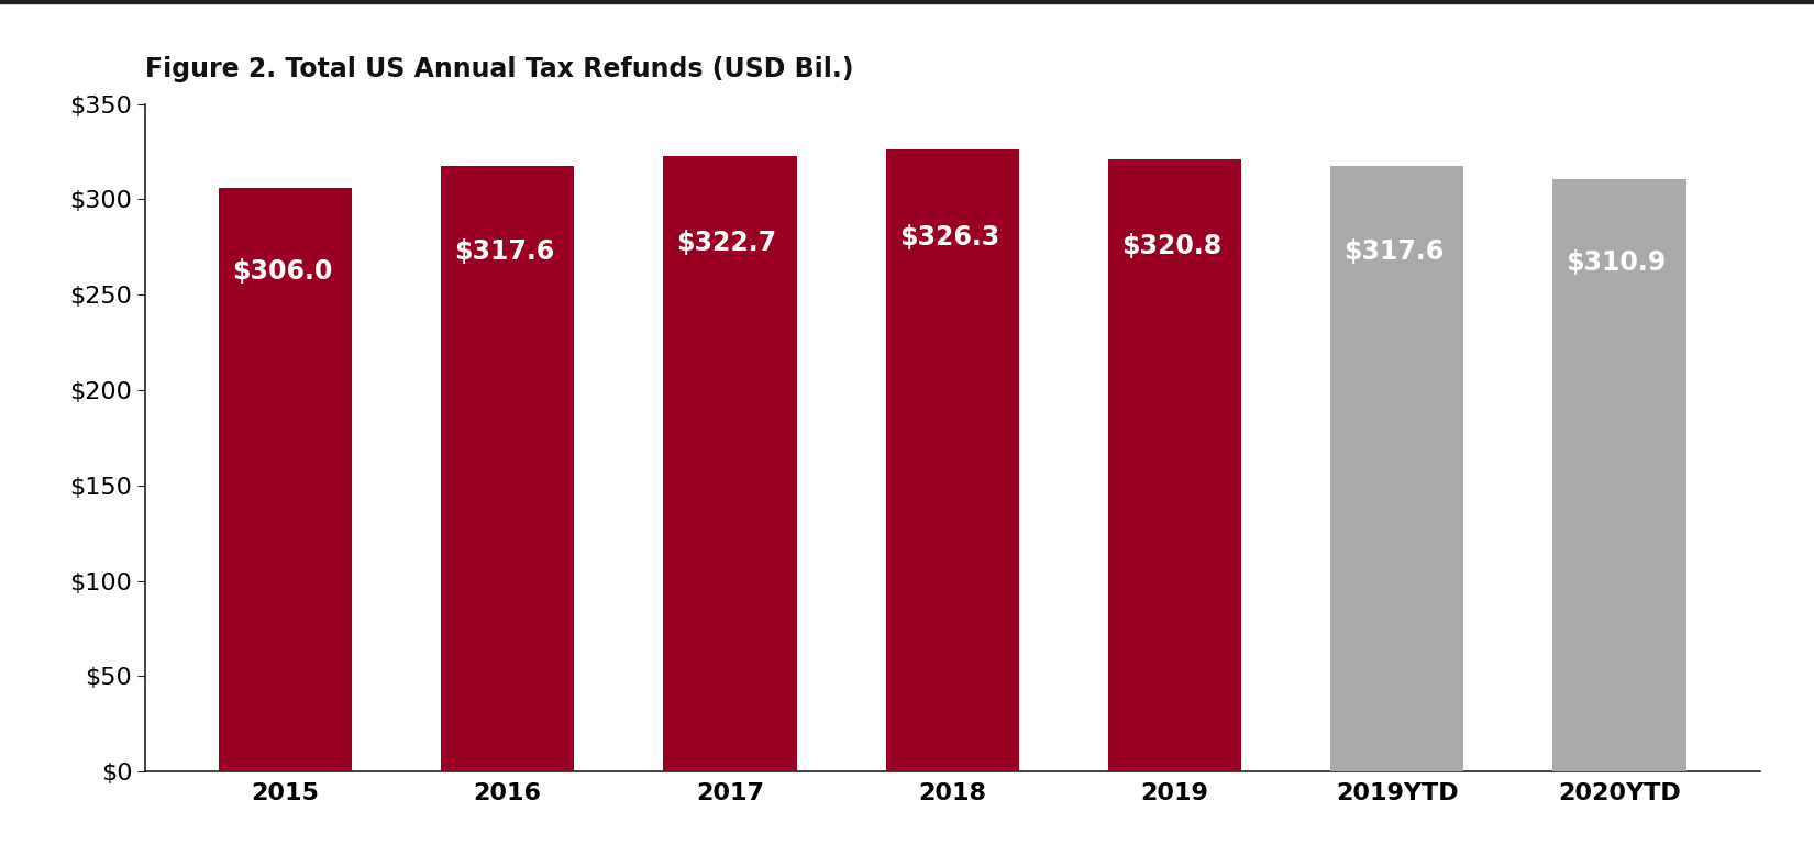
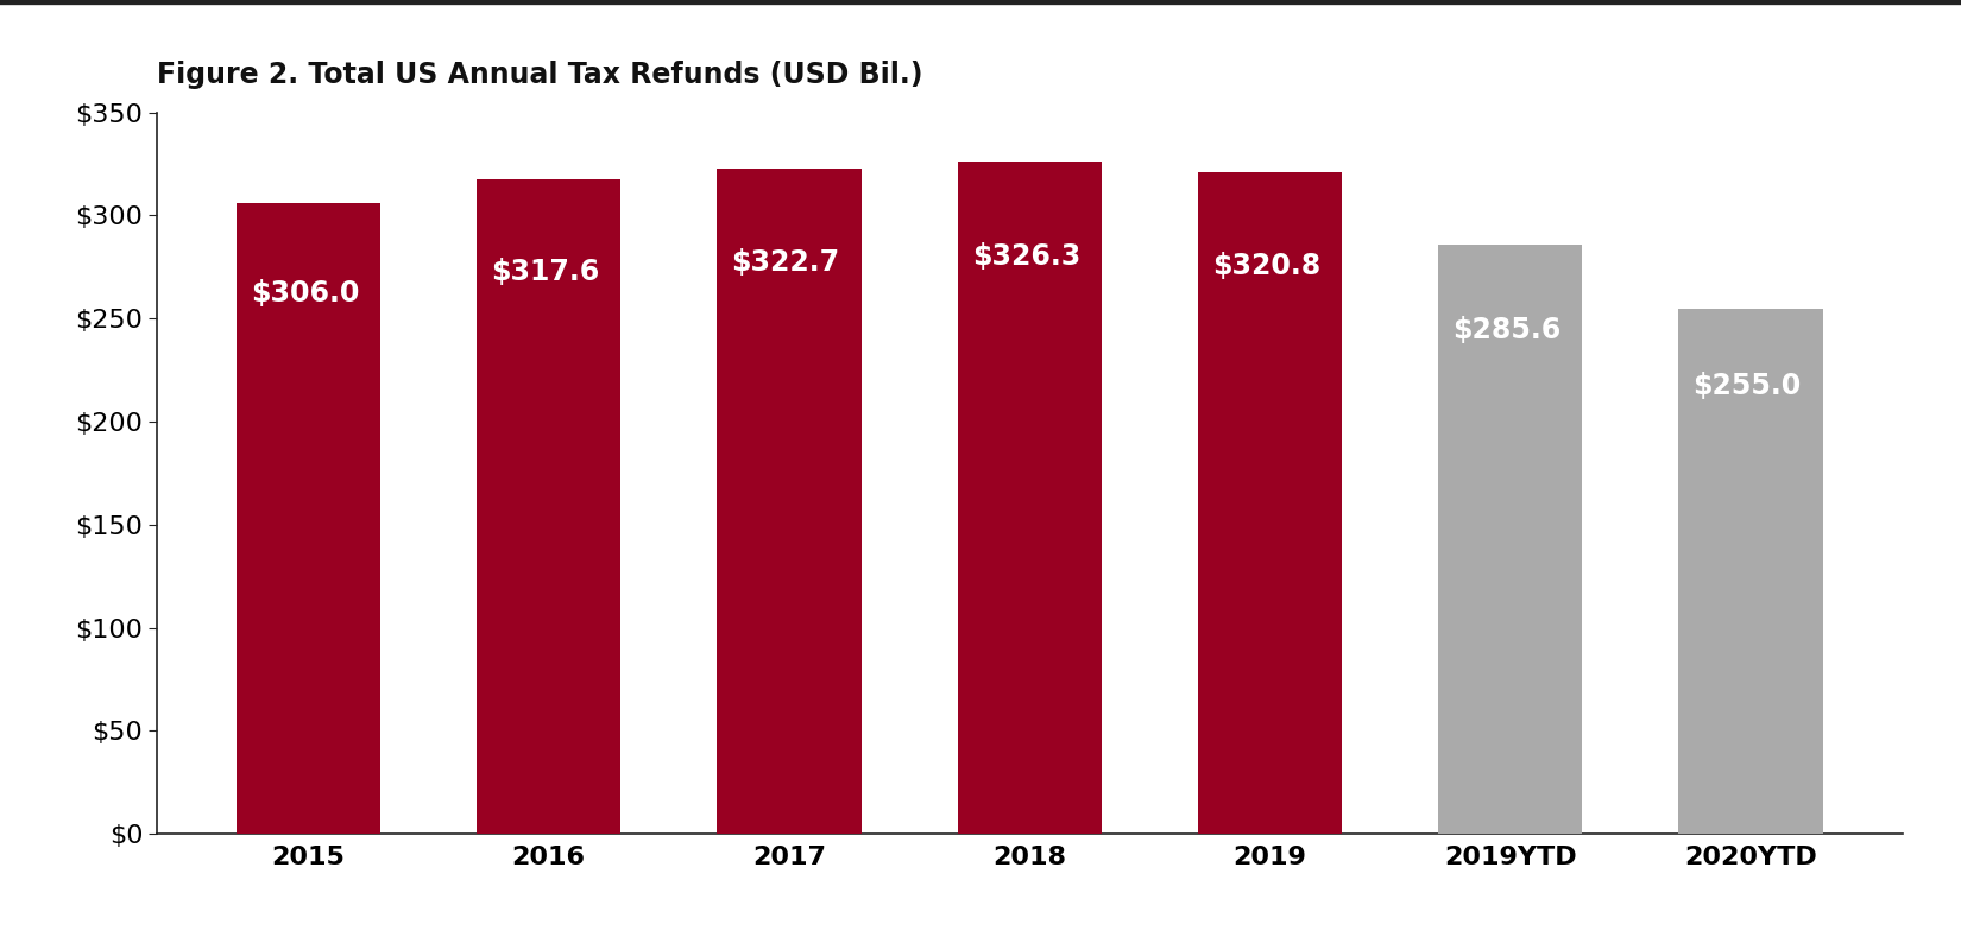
2019YTD: $317.6 -> $285.6
2020YTD: $310.9 -> $255.0
